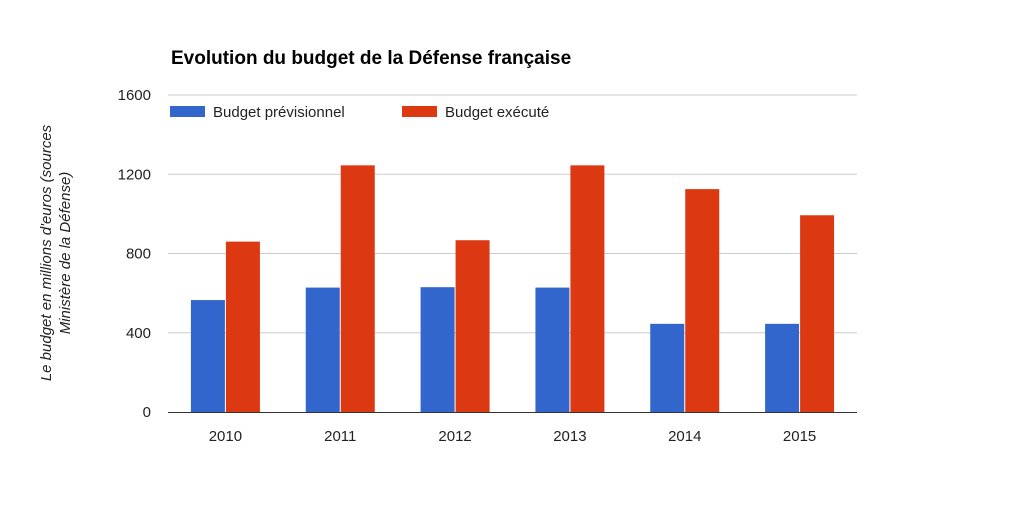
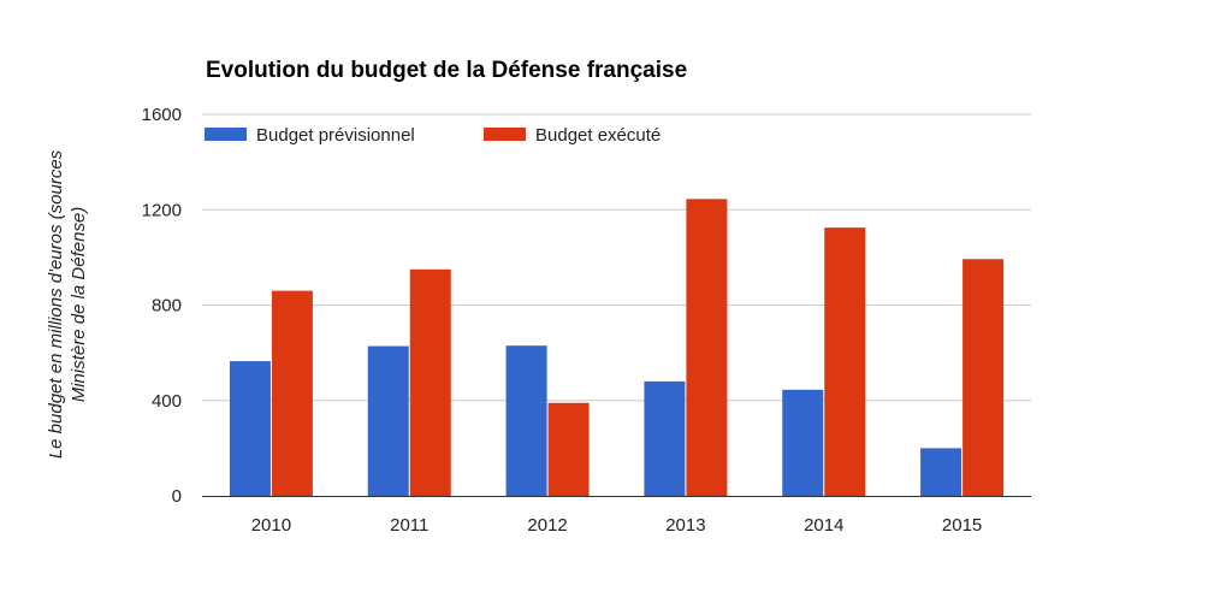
Budget exécuté/2011: 1240 -> 950
Budget exécuté/2012: 870 -> 390
Budget prévisionnel/2013: 630 -> 480
Budget prévisionnel/2015: 440 -> 200
